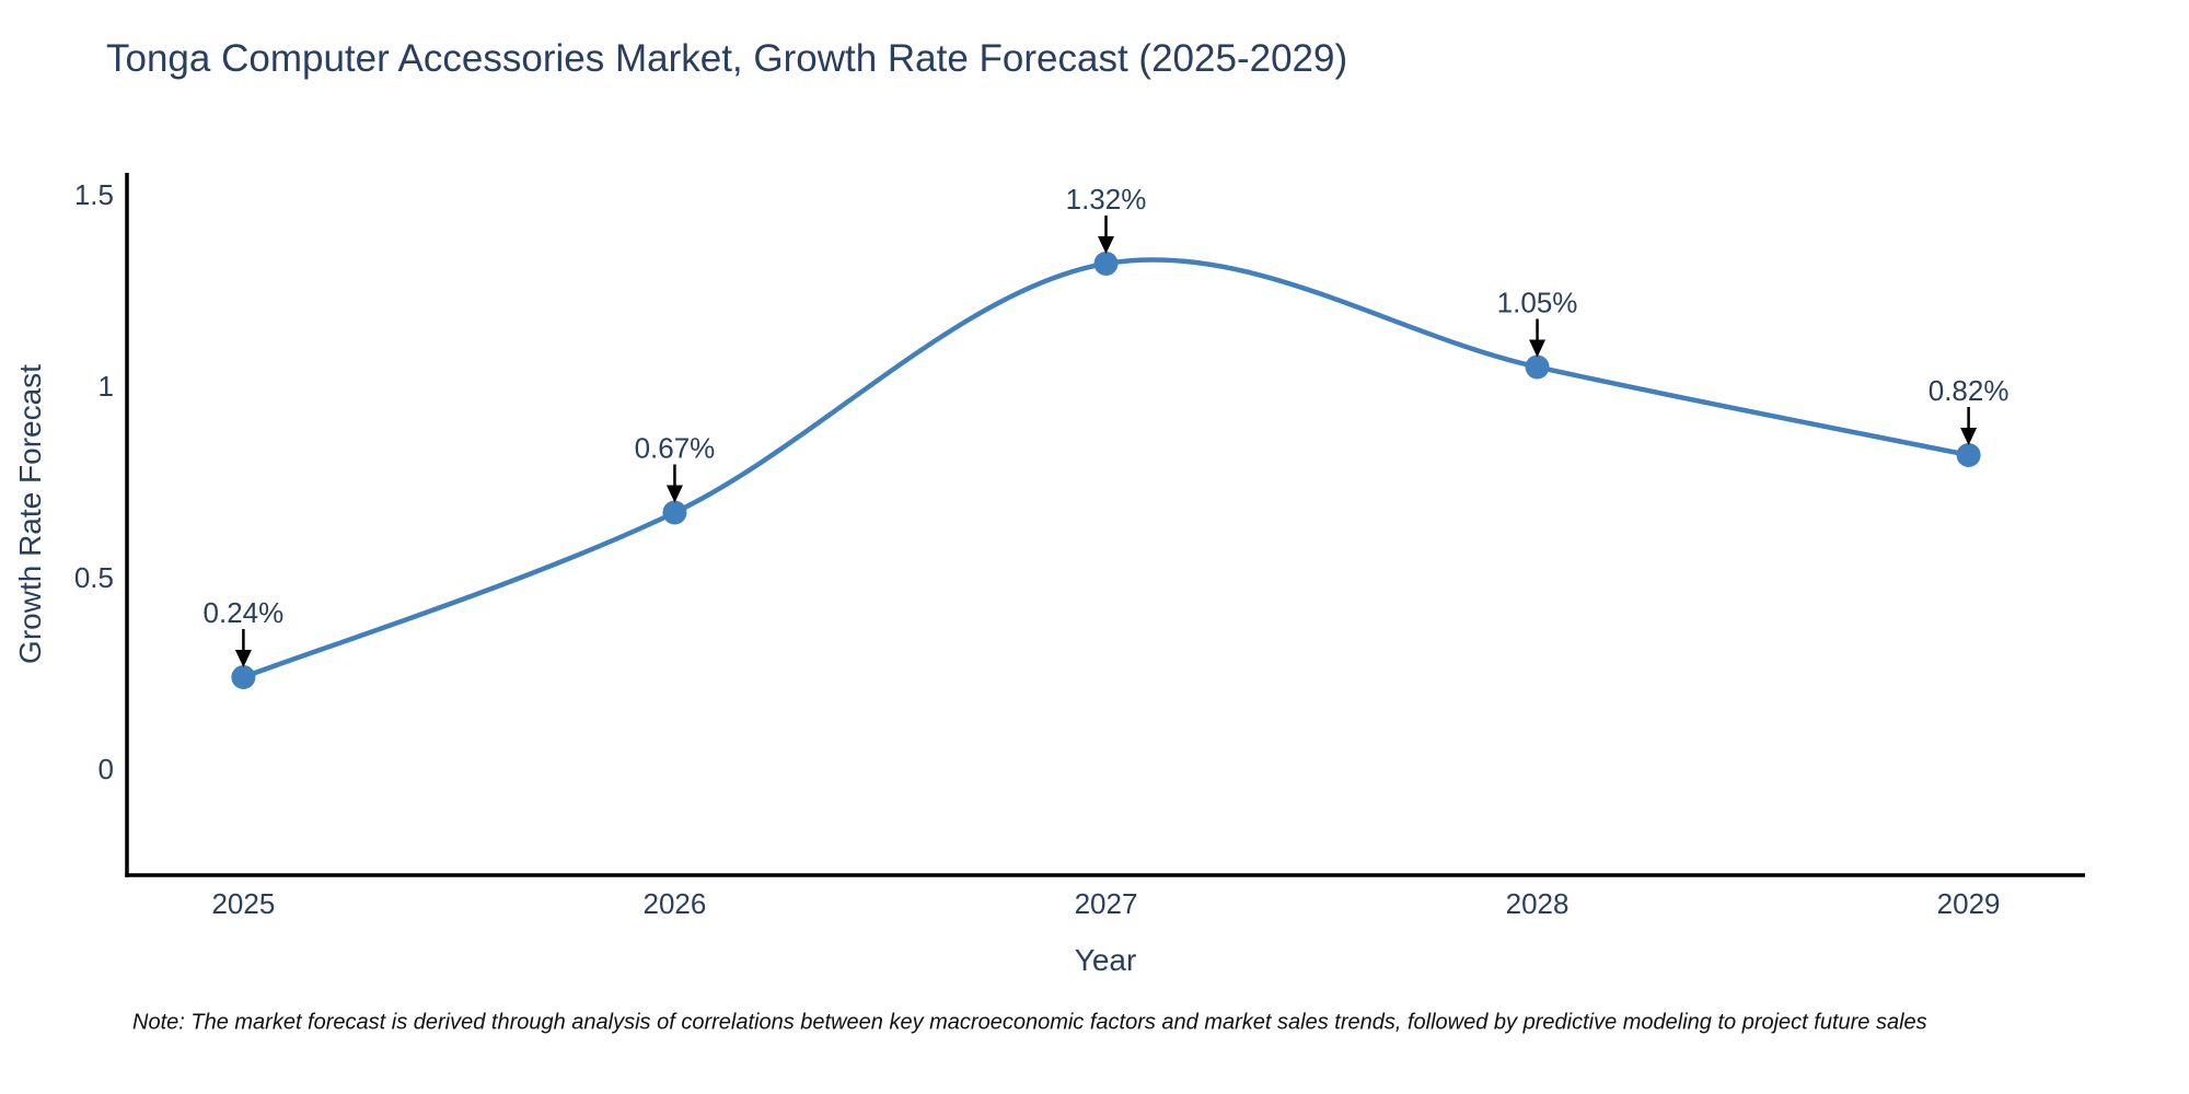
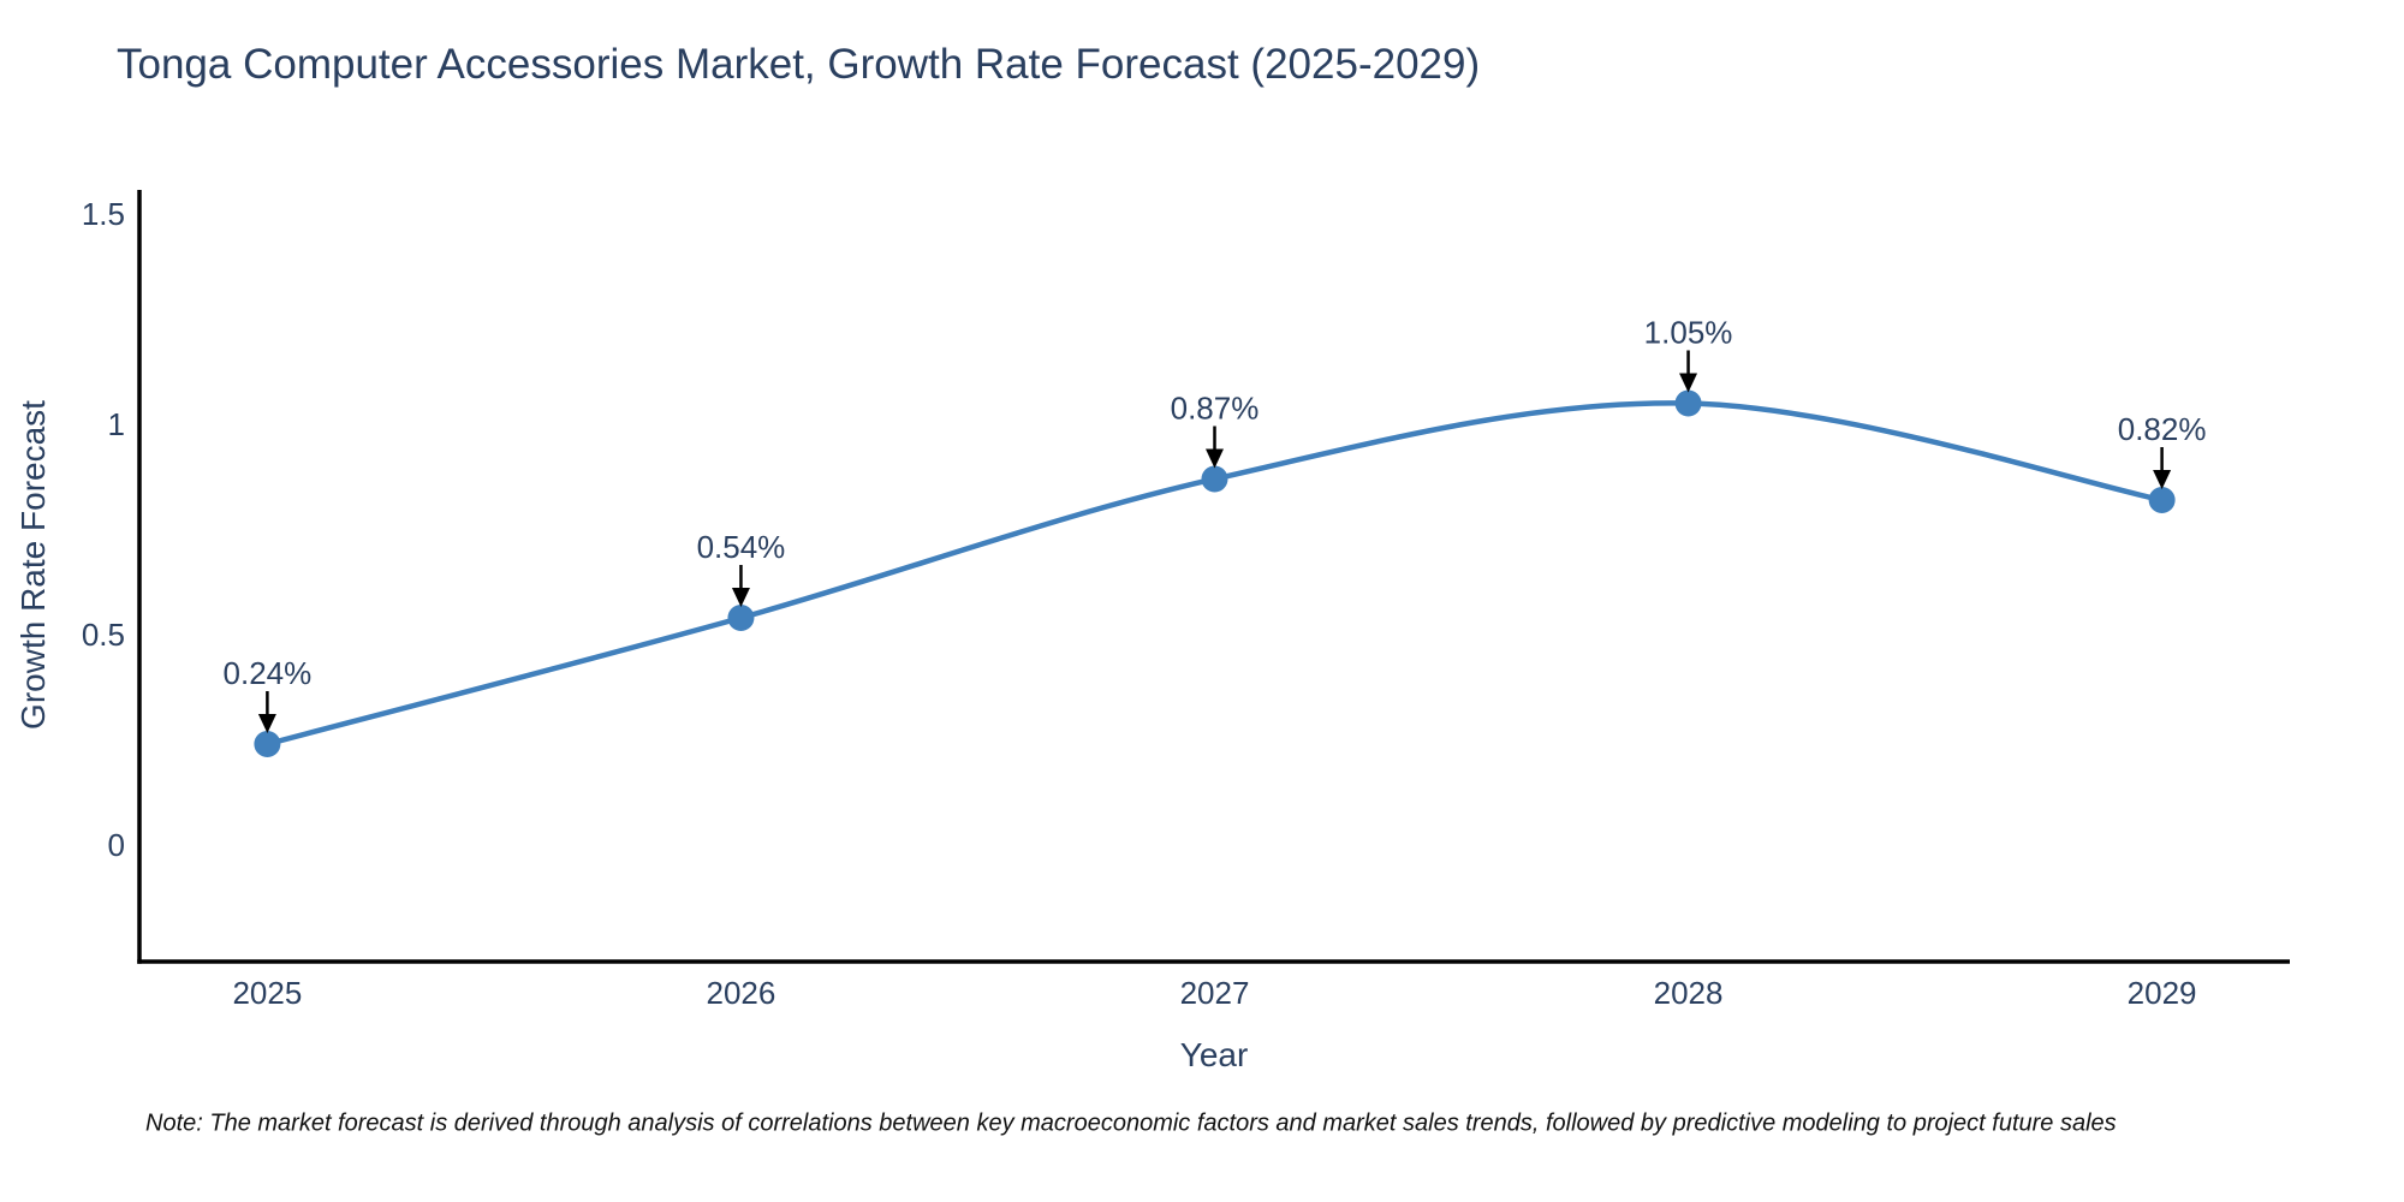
2026: 0.67% -> 0.54%
2027: 1.32% -> 0.87%
